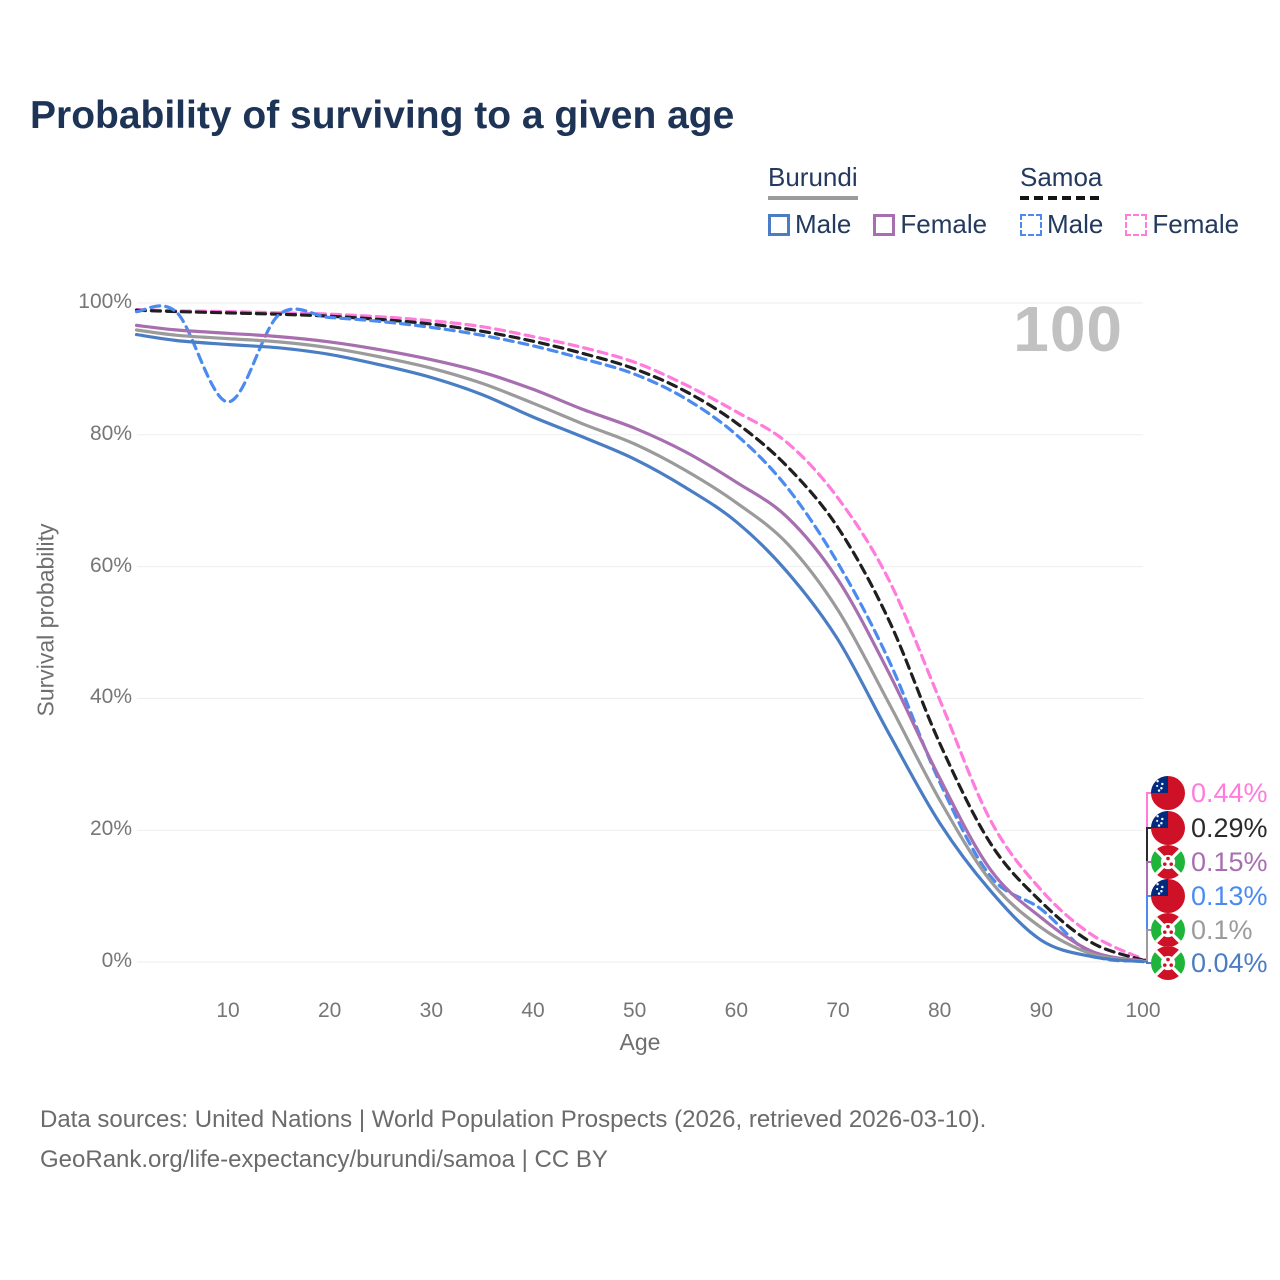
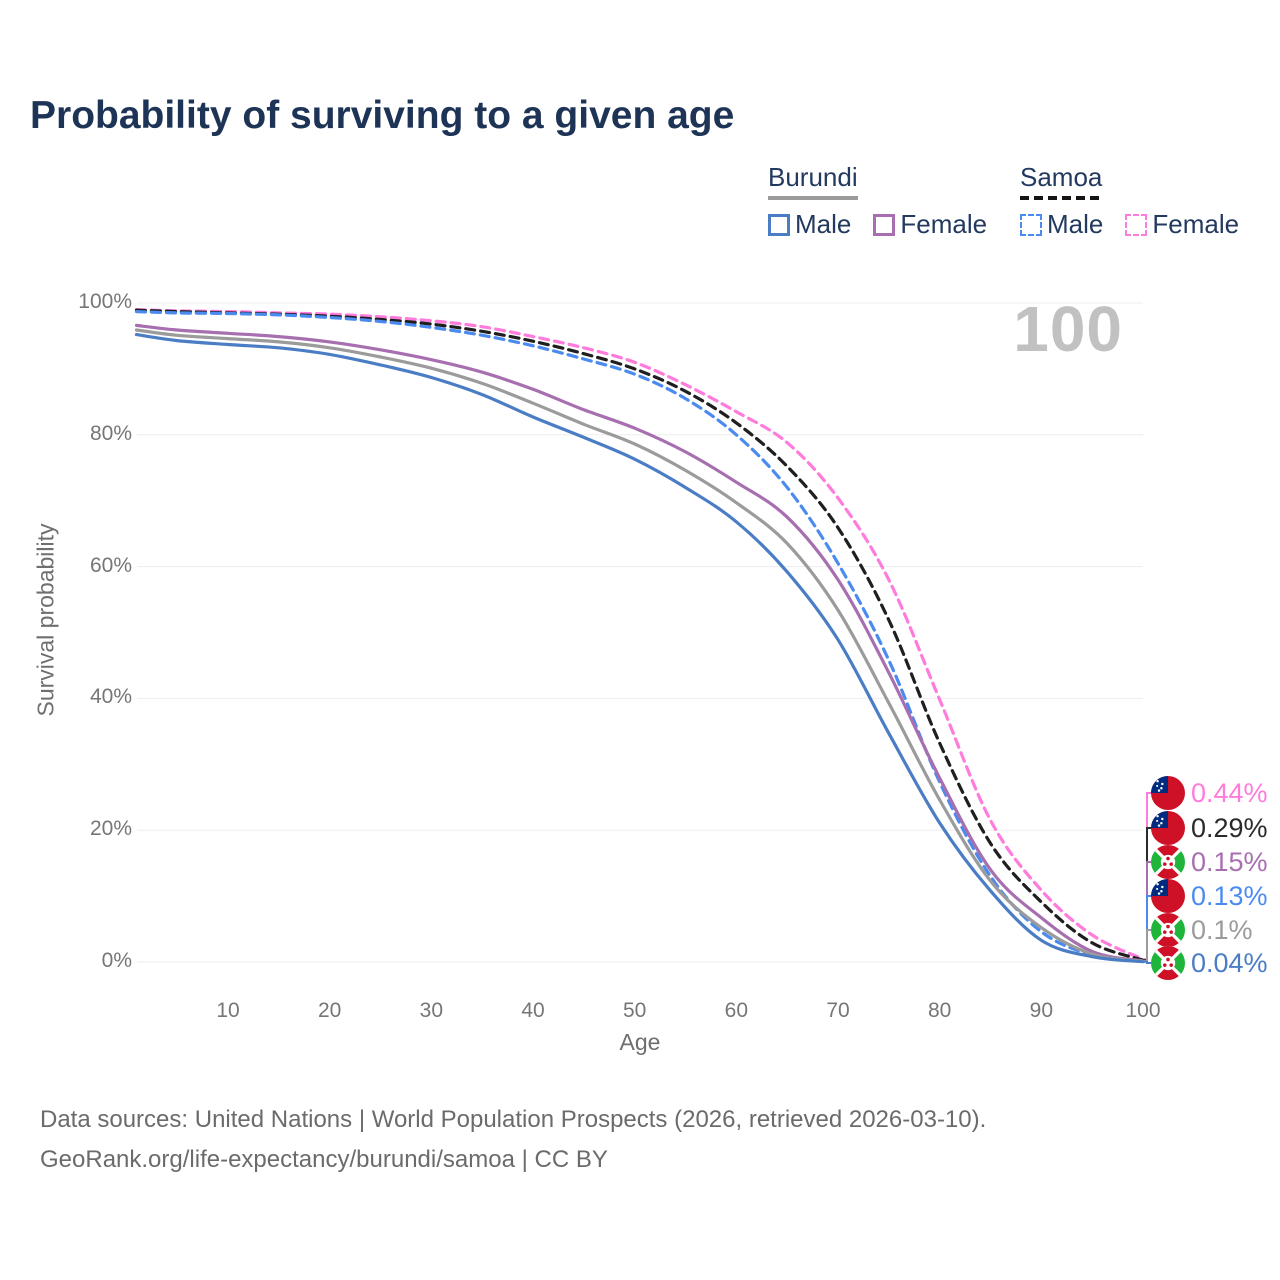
Samoa Male/10: 85% -> 98%
Samoa Male/90: 8% -> 5%
